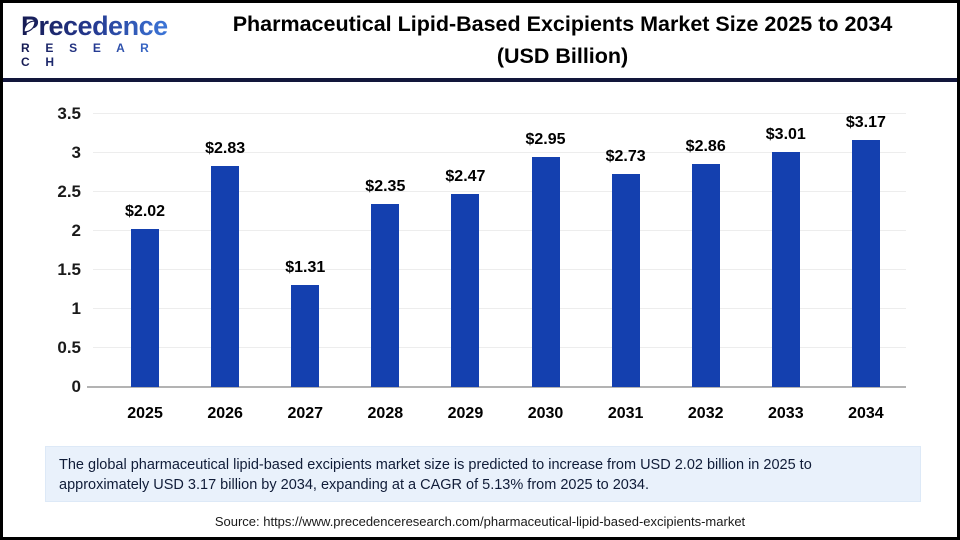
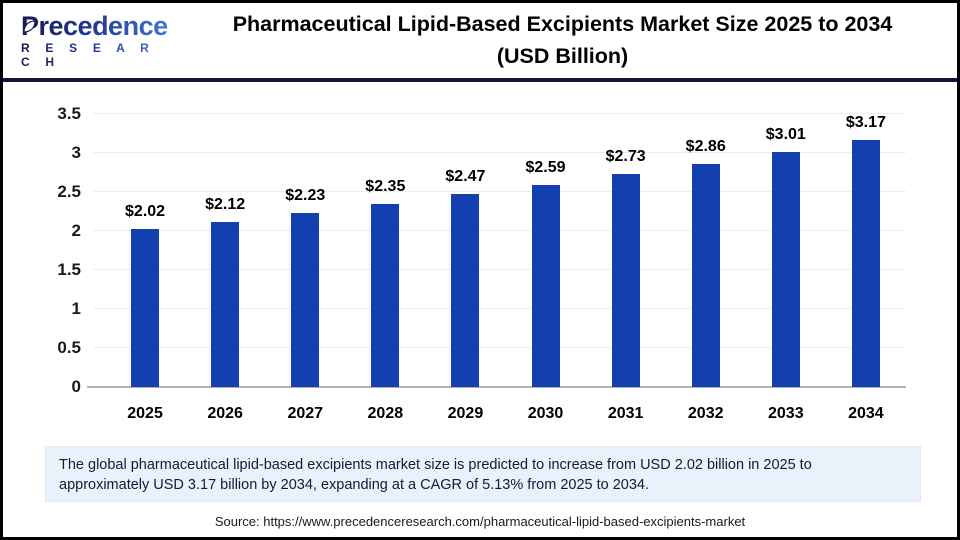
2026: $2.83 -> $2.12
2027: $1.31 -> $2.23
2030: $2.95 -> $2.59
